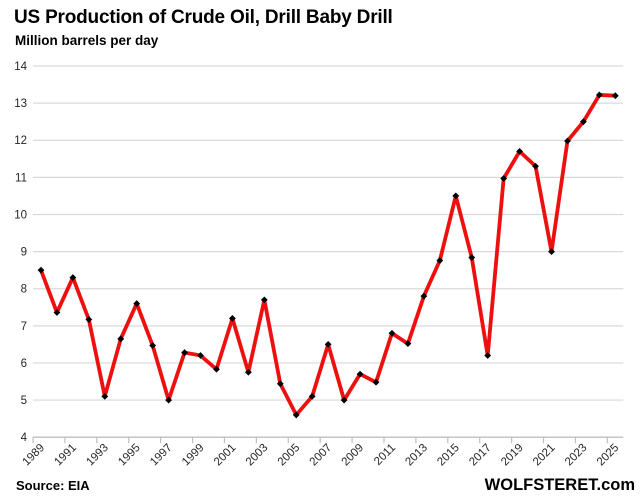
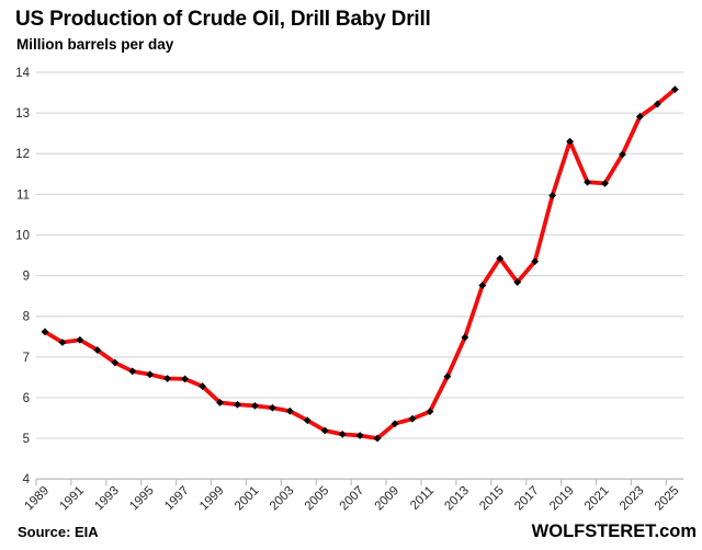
1989: 8.5 -> 7.6
1991: 8.3 -> 7.4
1993: 5.1 -> 6.9
1995: 7.6 -> 6.6
1997: 5.0 -> 6.5
1999: 6.2 -> 5.9
2001: 7.2 -> 5.8
2003: 7.7 -> 5.7
2005: 4.6 -> 5.2
2007: 6.5 -> 5.1
2009: 5.7 -> 5.4
2011: 6.8 -> 5.7
2013: 7.8 -> 7.5
2015: 10.5 -> 9.4
2017: 6.2 -> 9.3
2019: 11.7 -> 12.3
2021: 9.0 -> 11.3
2023: 12.5 -> 12.9
2025: 13.2 -> 13.6
